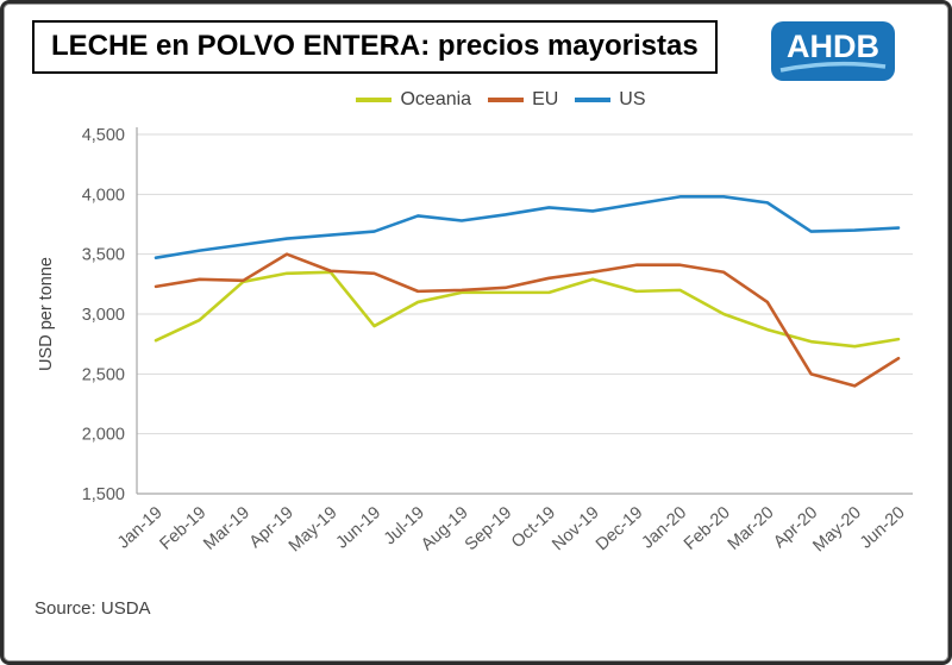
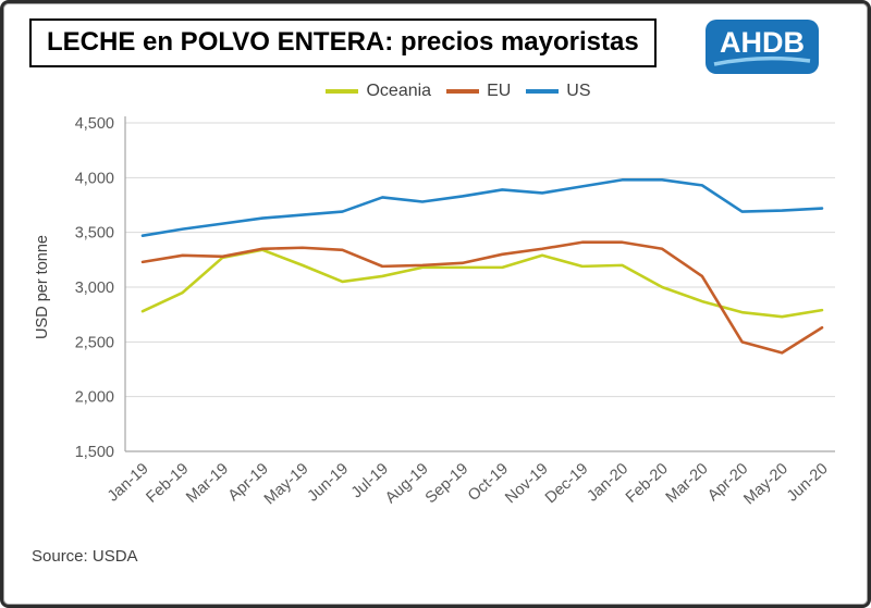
EU/Apr-19: 3500 -> 3350
Oceania/May-19: 3350 -> 3200
Oceania/Jun-19: 2900 -> 3050
